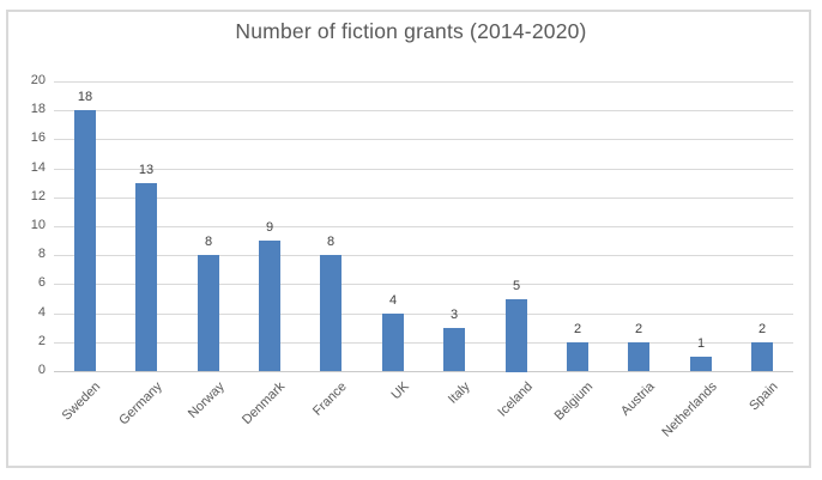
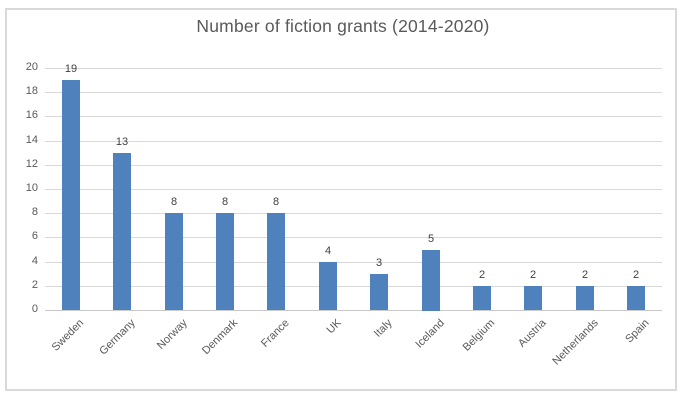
Sweden: 18 -> 19
Denmark: 9 -> 8
Netherlands: 1 -> 2
